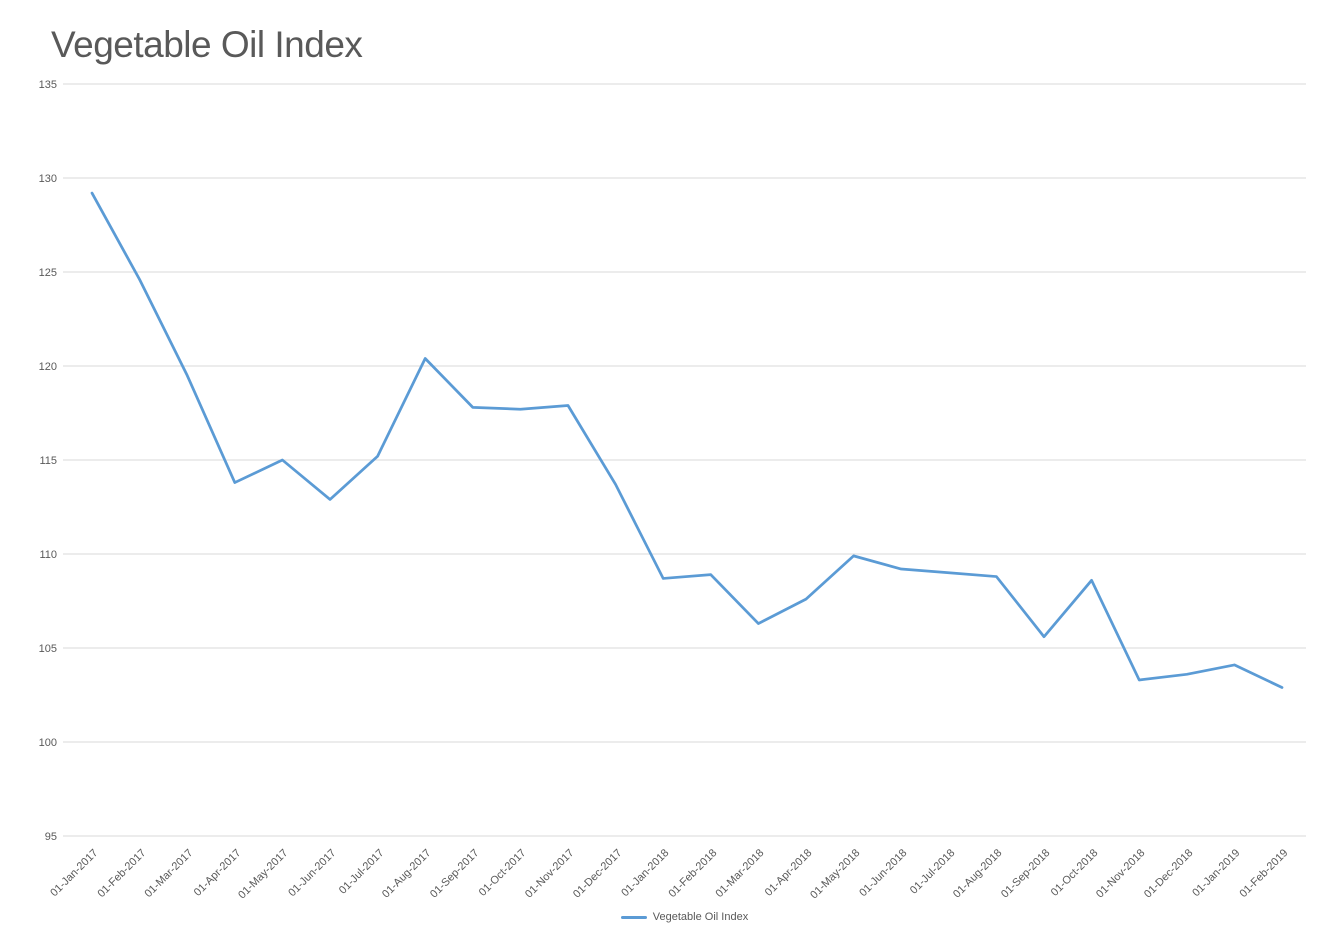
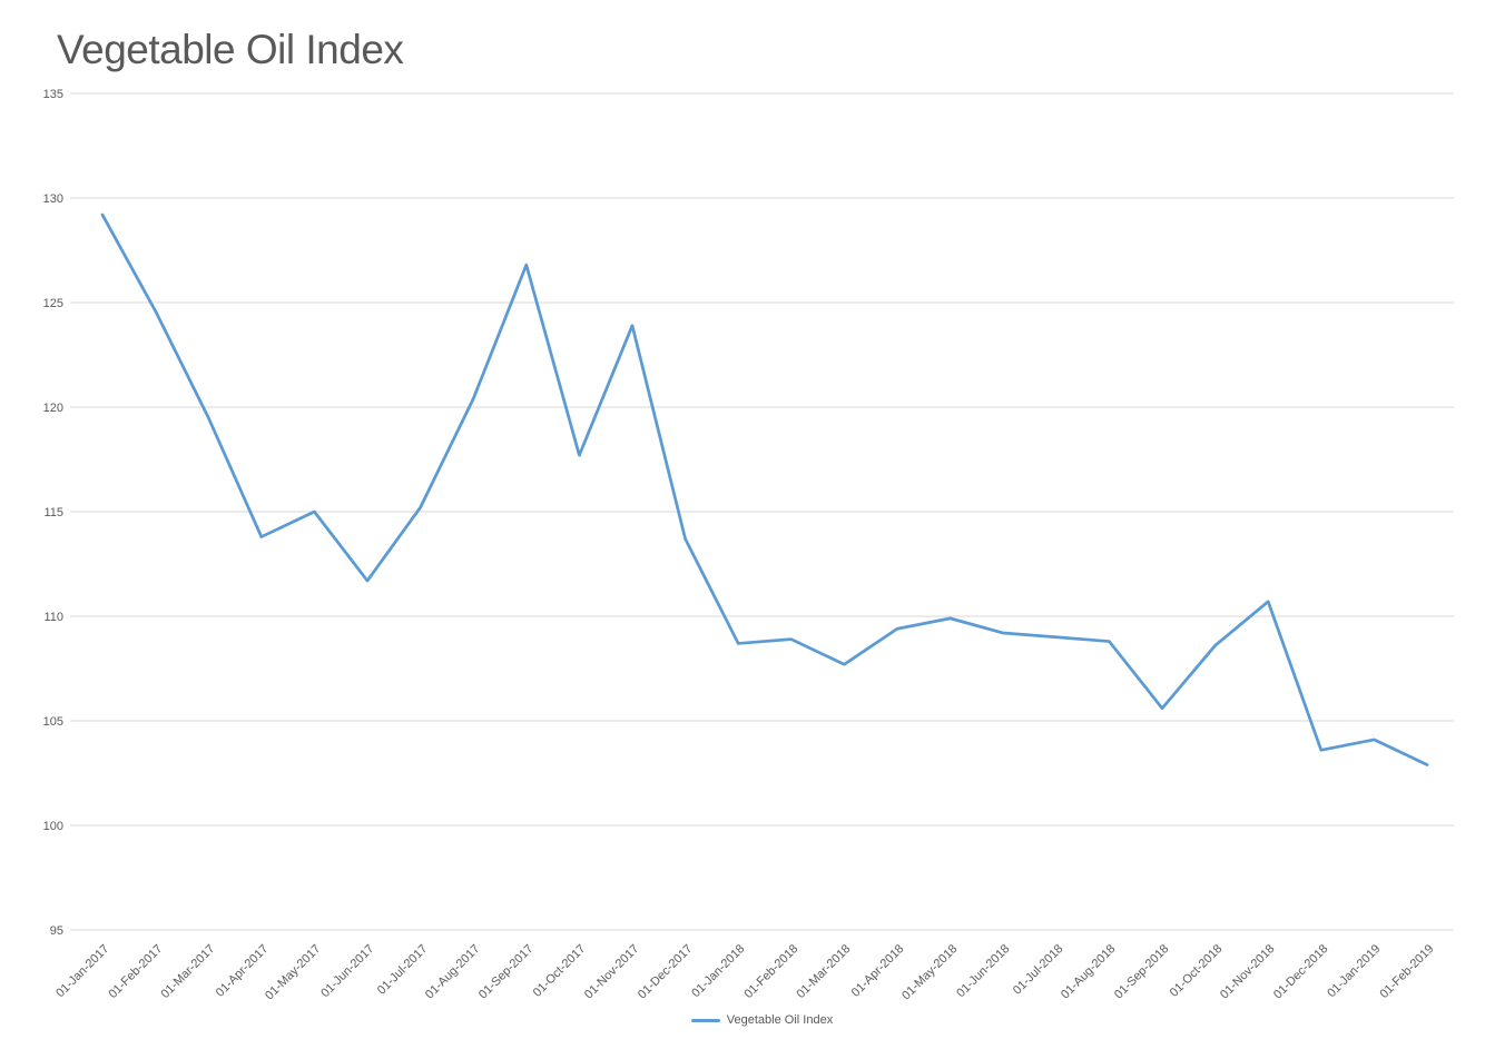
01-Jun-2017: 112.9 -> 111.7
01-Sep-2017: 117.8 -> 126.8
01-Nov-2017: 117.9 -> 123.9
01-Mar-2018: 106.3 -> 107.7
01-Apr-2018: 107.6 -> 109.4
01-Nov-2018: 103.3 -> 110.7
